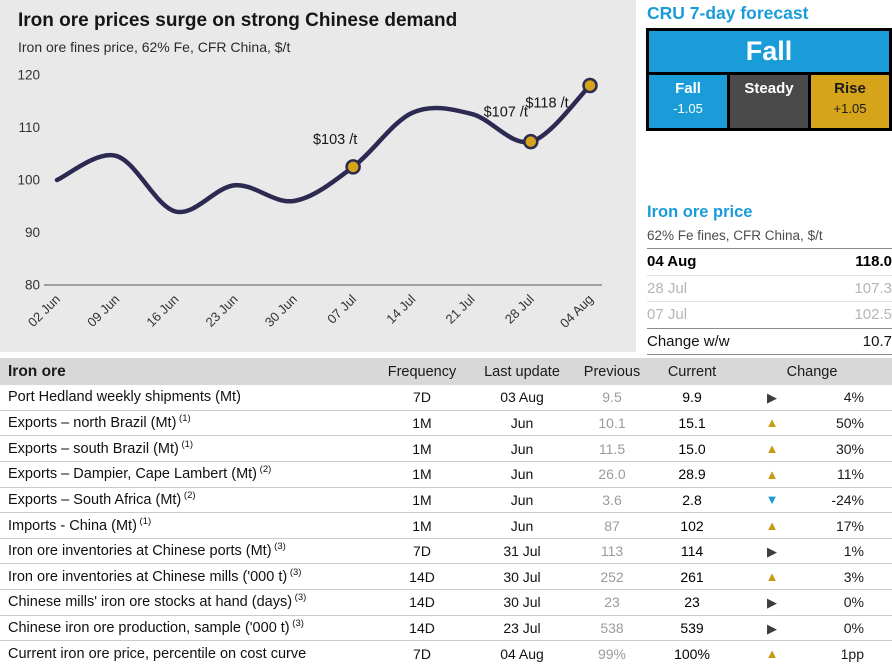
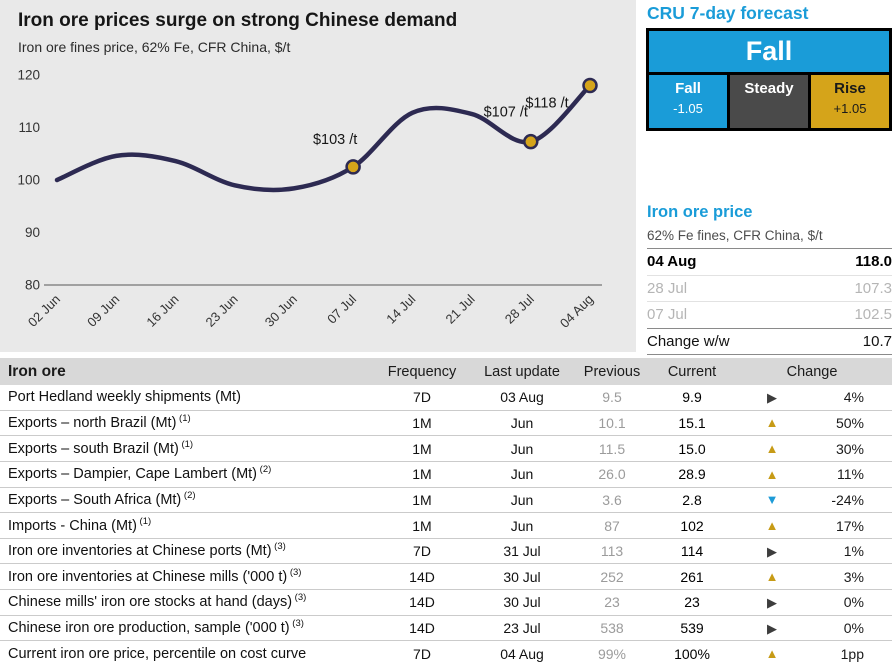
16 Jun: 94 -> 104
30 Jun: 96 -> 98
